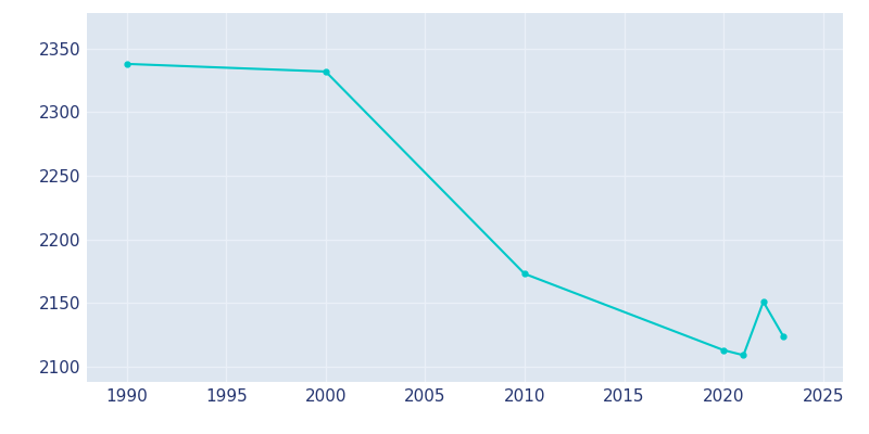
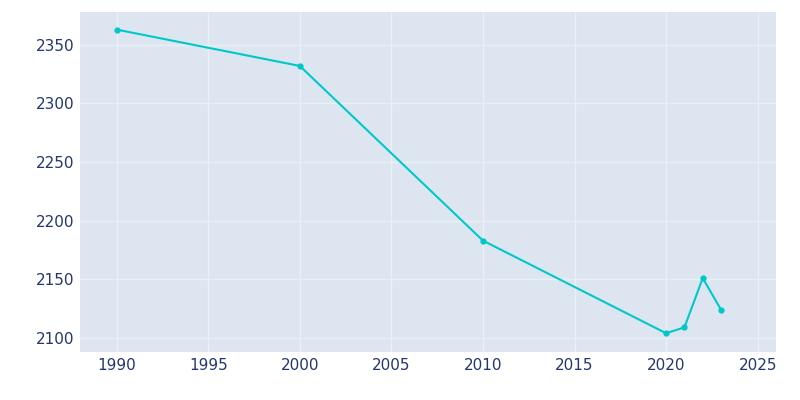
1990: 2338 -> 2363
2010: 2173 -> 2183
2020: 2113 -> 2104
